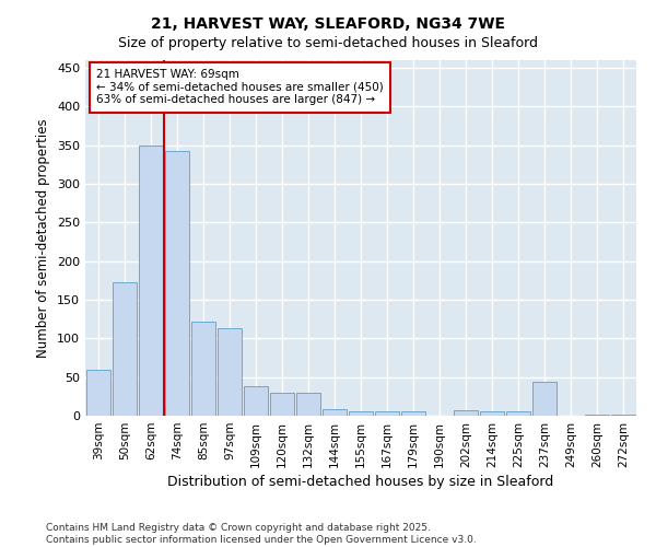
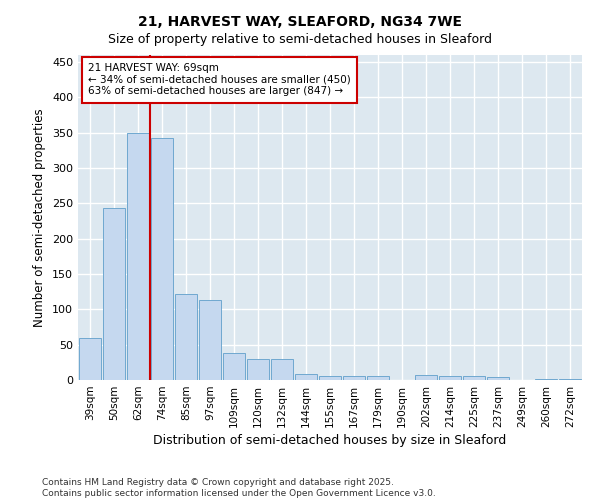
50sqm: 172 -> 243
237sqm: 44 -> 4
